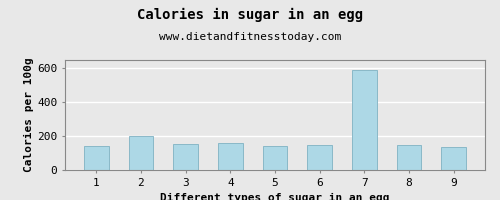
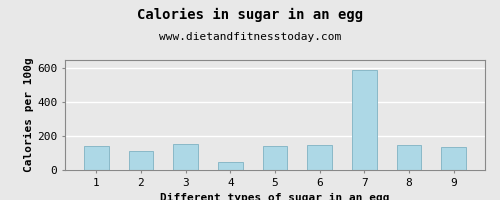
2: 200 -> 110
4: 160 -> 50
